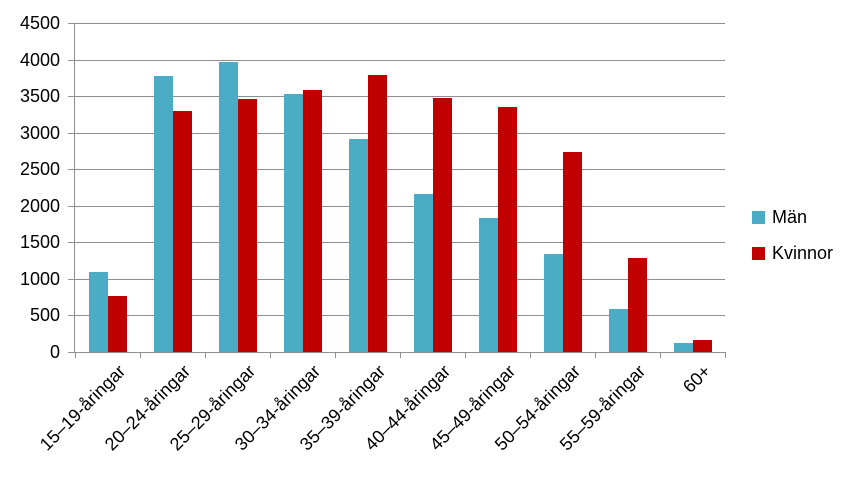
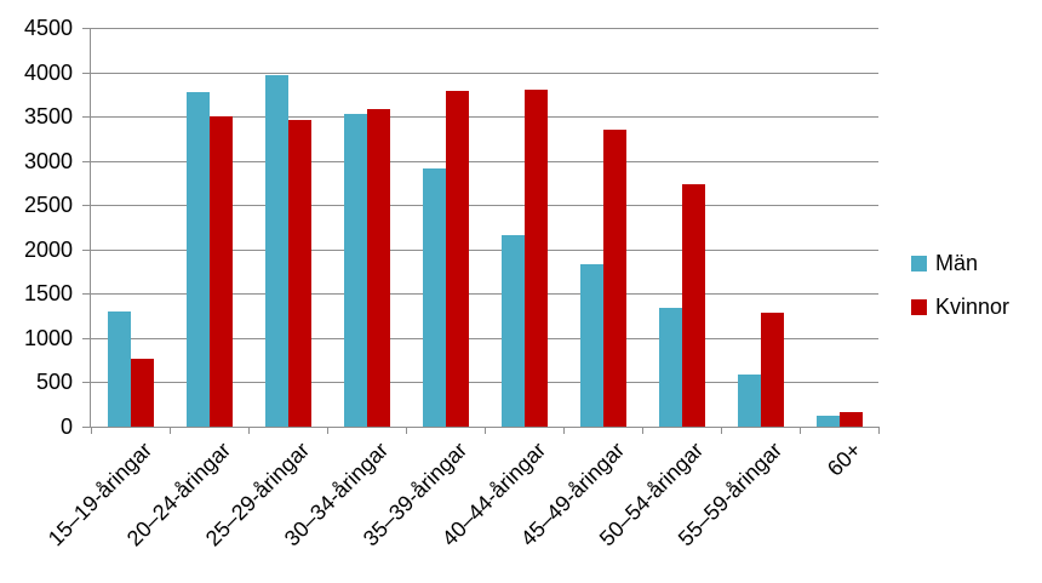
Män/15–19-åringar: 1100 -> 1300
Kvinnor/20–24-åringar: 3300 -> 3500
Kvinnor/40–44-åringar: 3500 -> 3800
